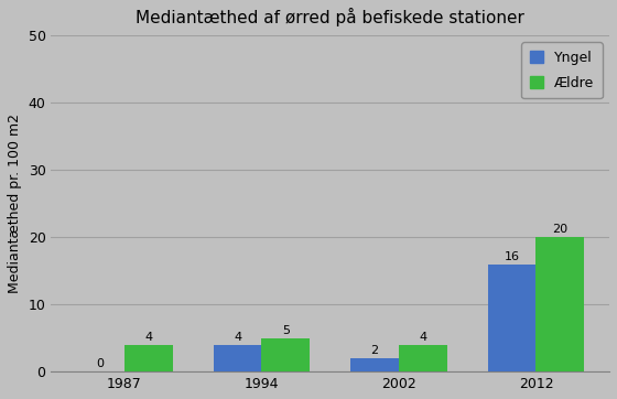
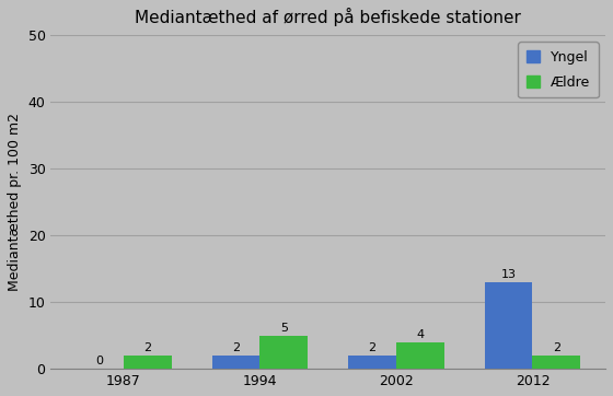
Ældre/1987: 4 -> 2
Yngel/1994: 4 -> 2
Yngel/2012: 16 -> 13
Ældre/2012: 20 -> 2
